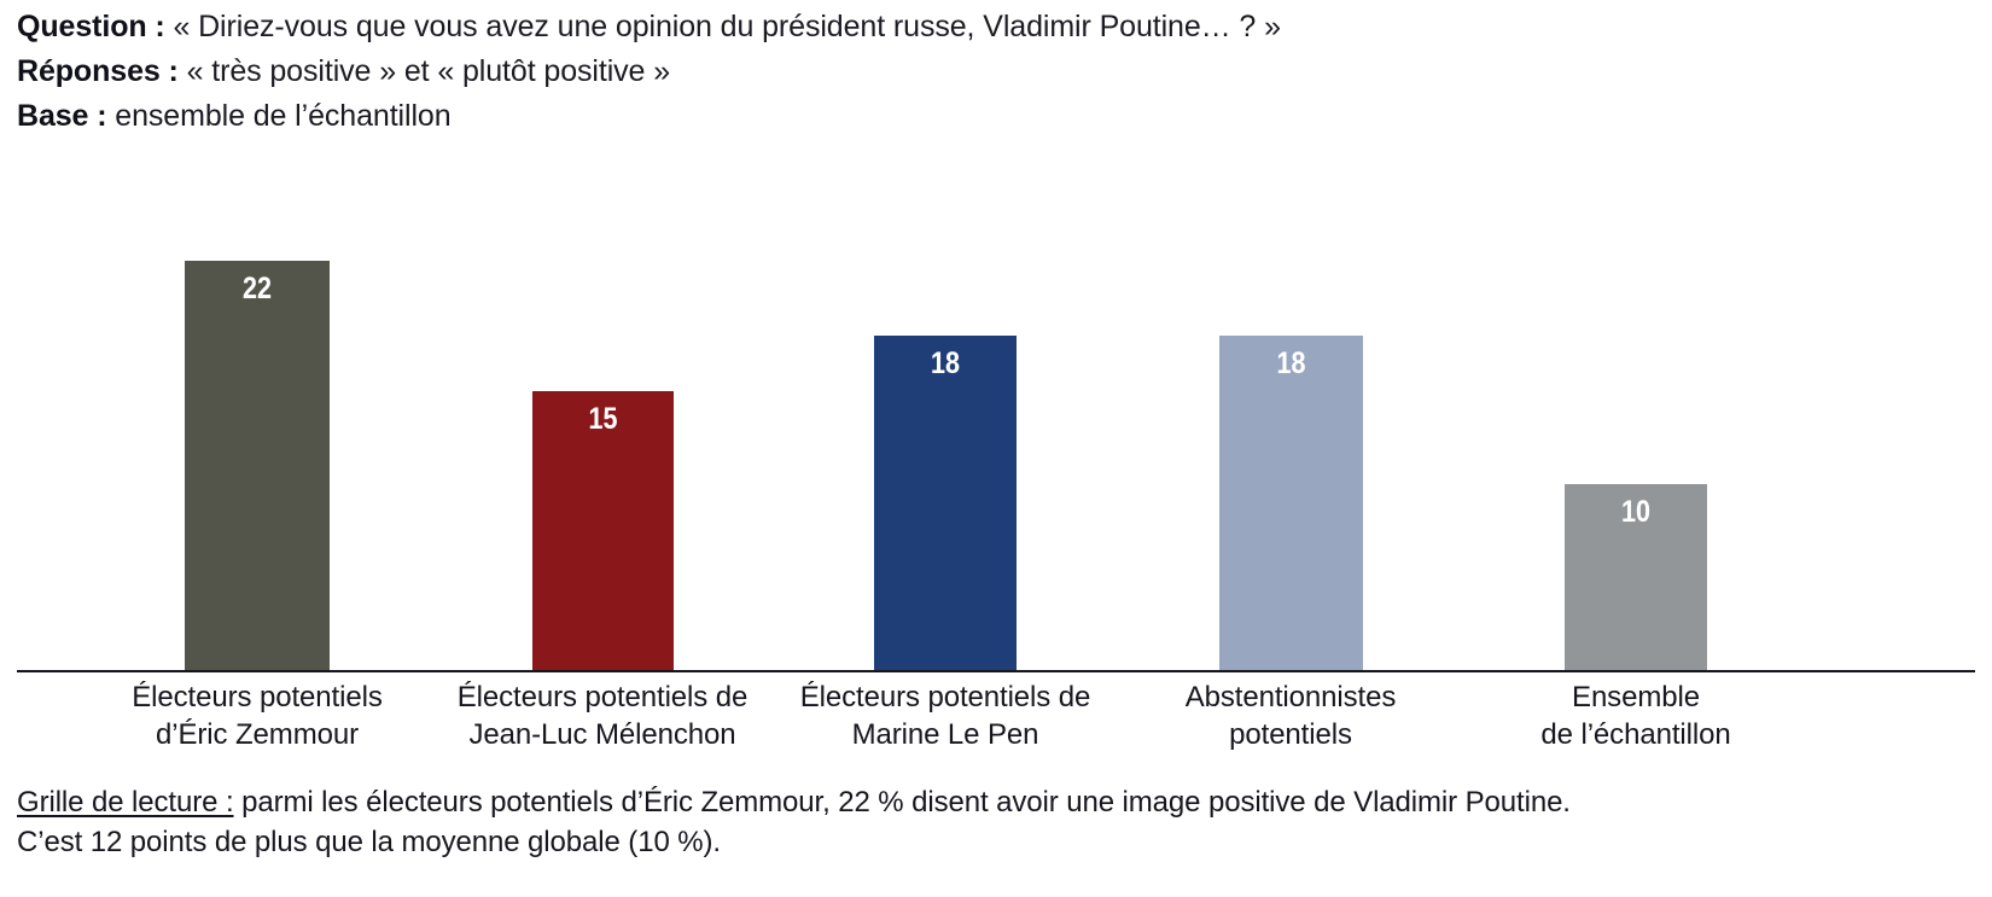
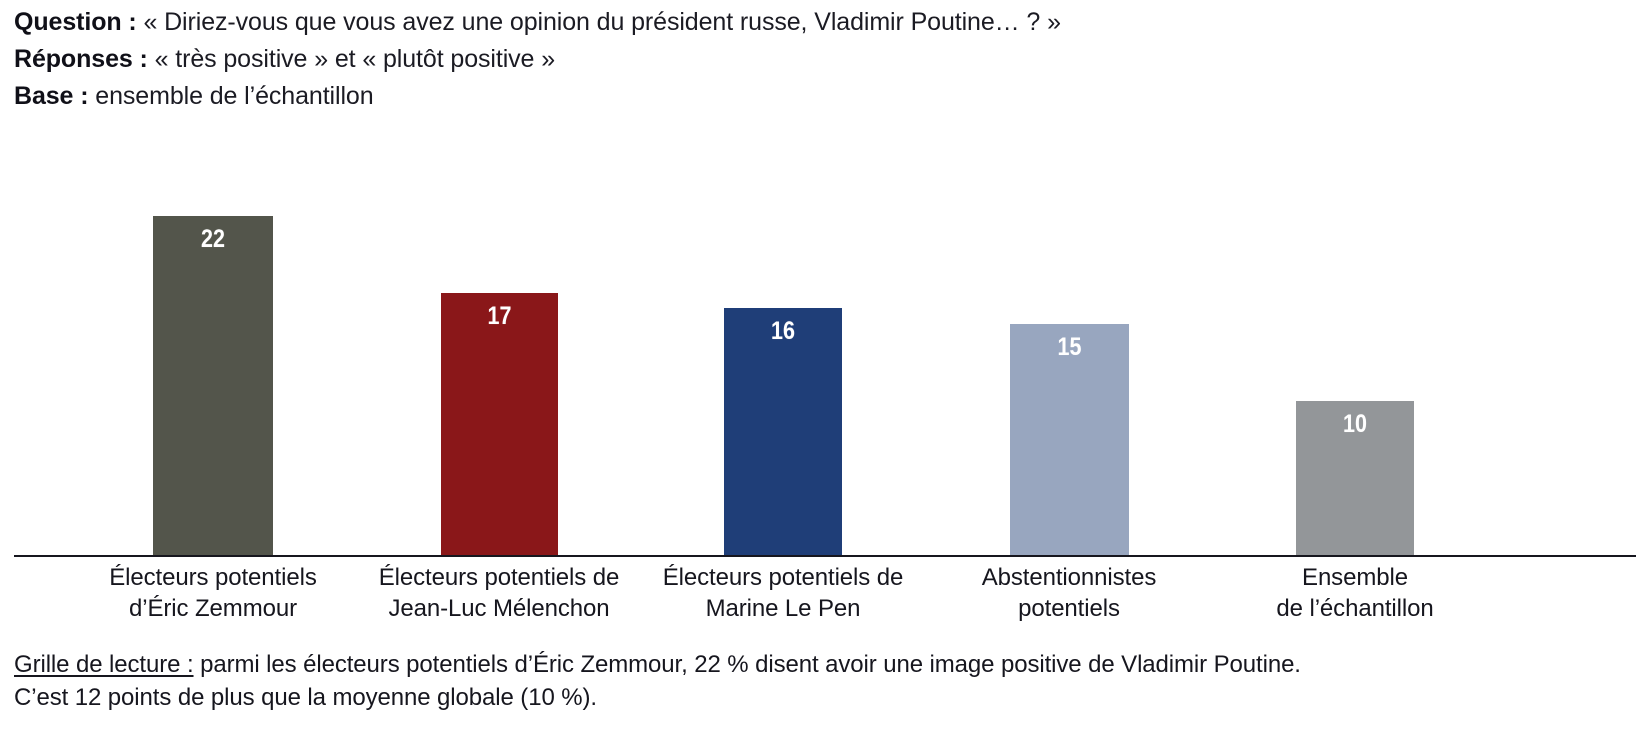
Électeurs potentiels de Jean-Luc Mélenchon: 15 -> 17
Électeurs potentiels de Marine Le Pen: 18 -> 16
Abstentionnistes potentiels: 18 -> 15
